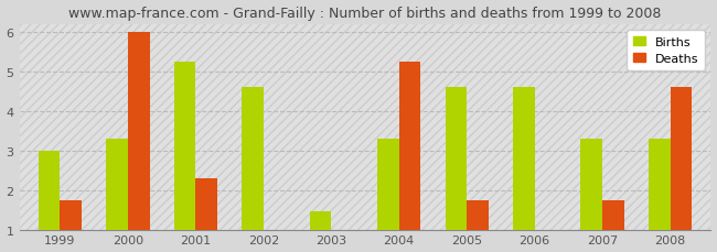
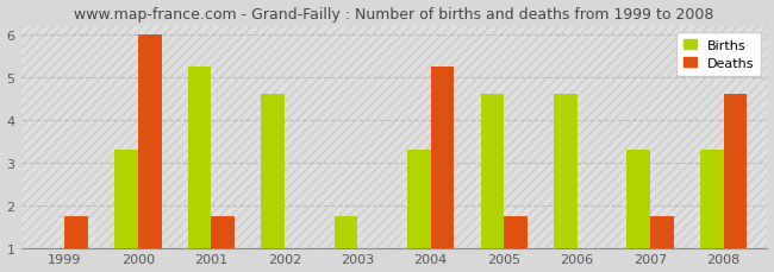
Births/1999: 3.00 -> 1.00
Deaths/2001: 2.30 -> 1.75
Births/2003: 1.45 -> 1.75
